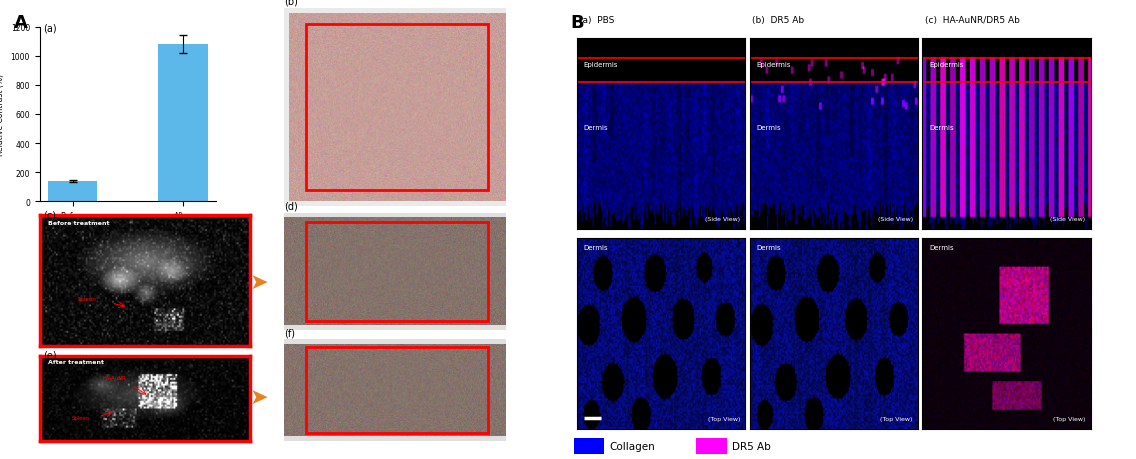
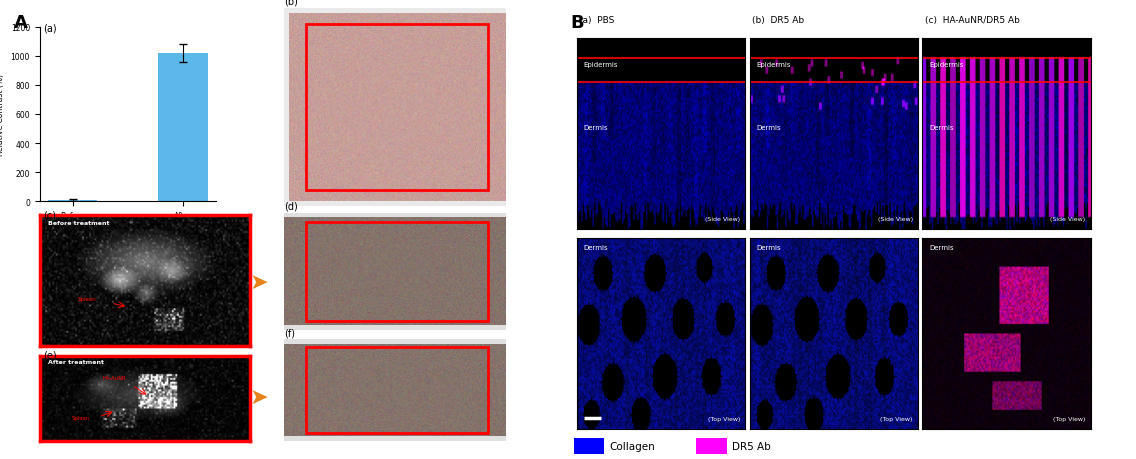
Before: 140 -> 10
After: 1080 -> 1020
